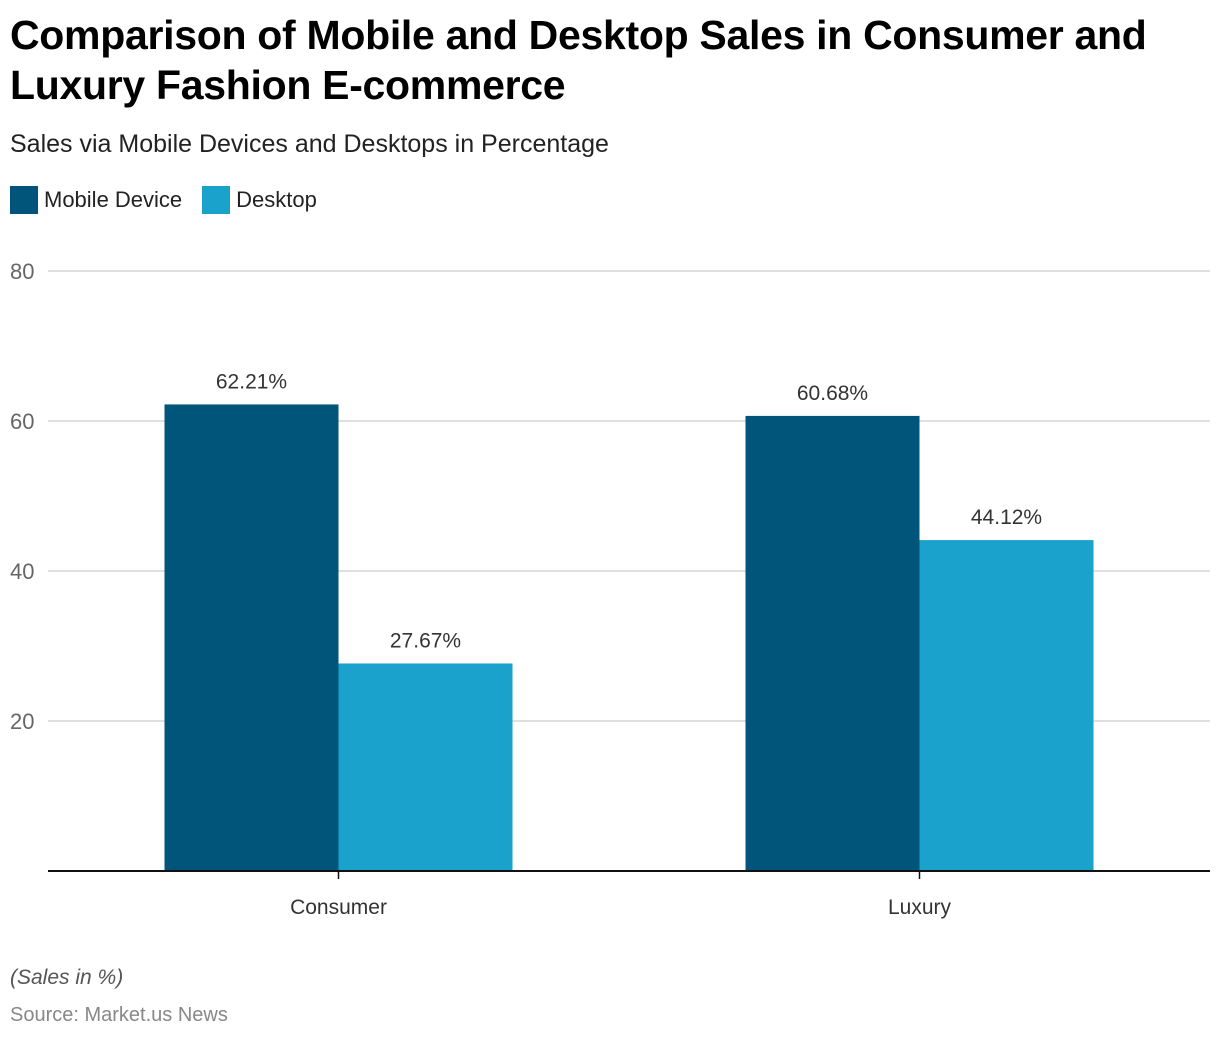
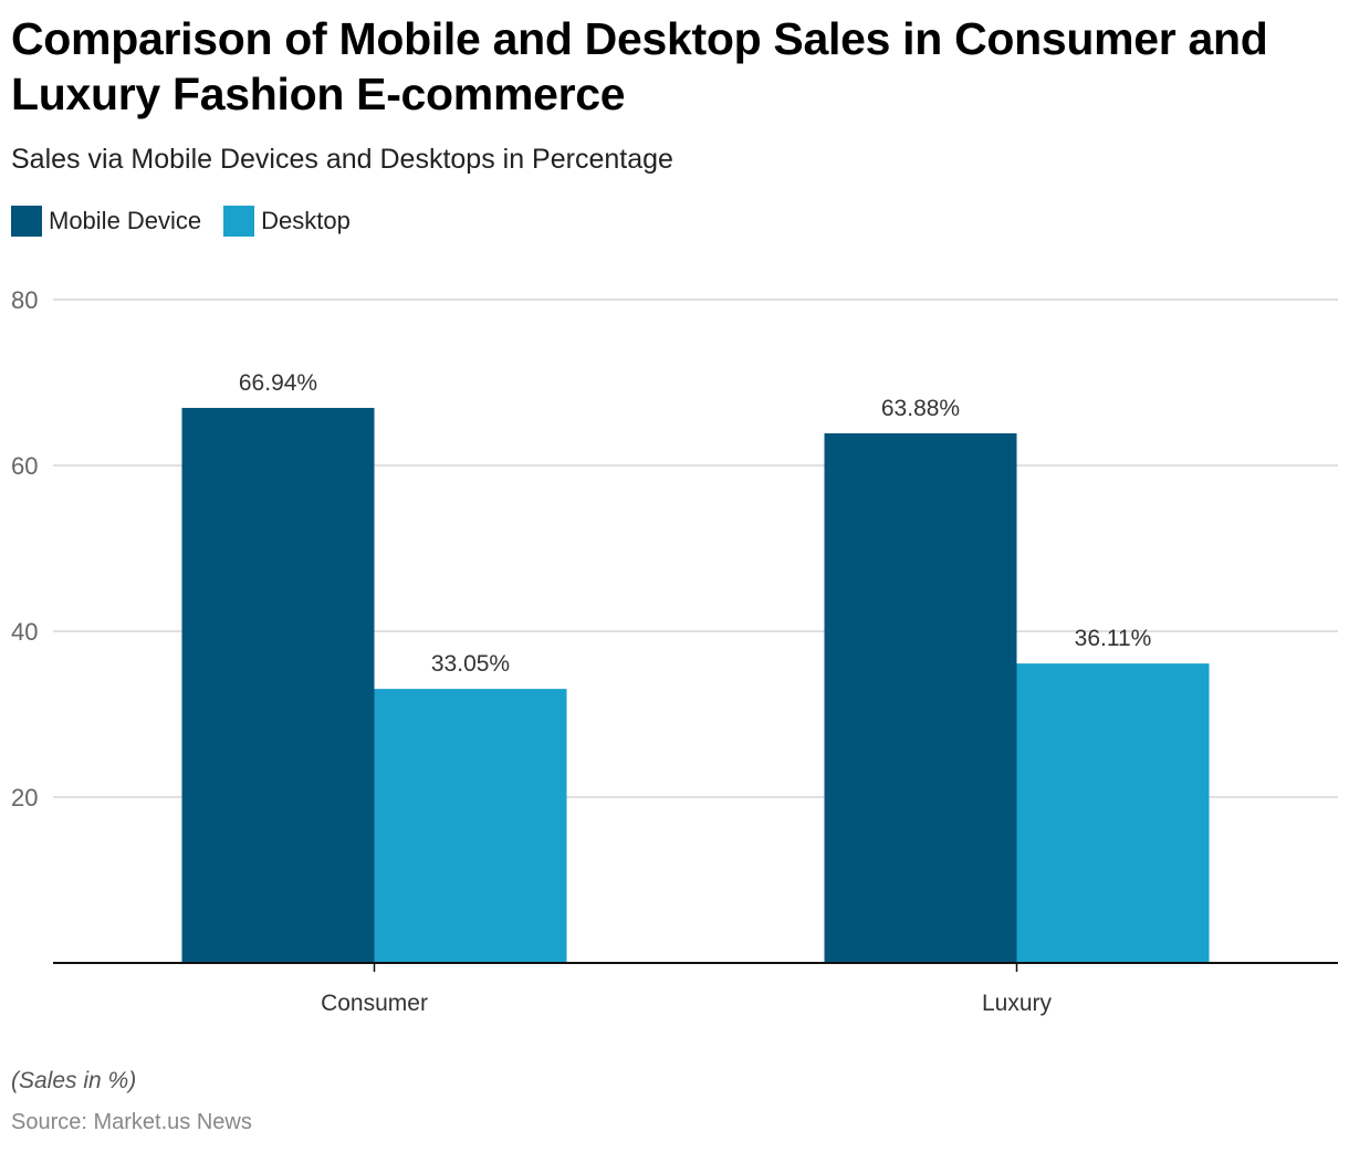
Mobile Device/Consumer: 62.21% -> 66.94%
Desktop/Consumer: 27.67% -> 33.05%
Mobile Device/Luxury: 60.68% -> 63.88%
Desktop/Luxury: 44.12% -> 36.11%
